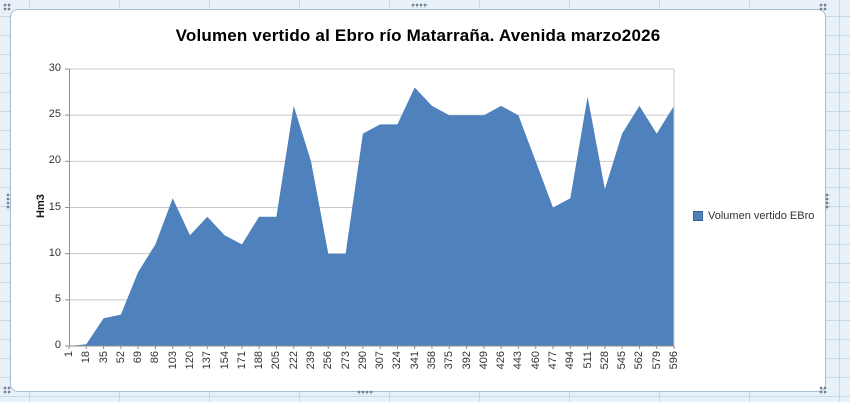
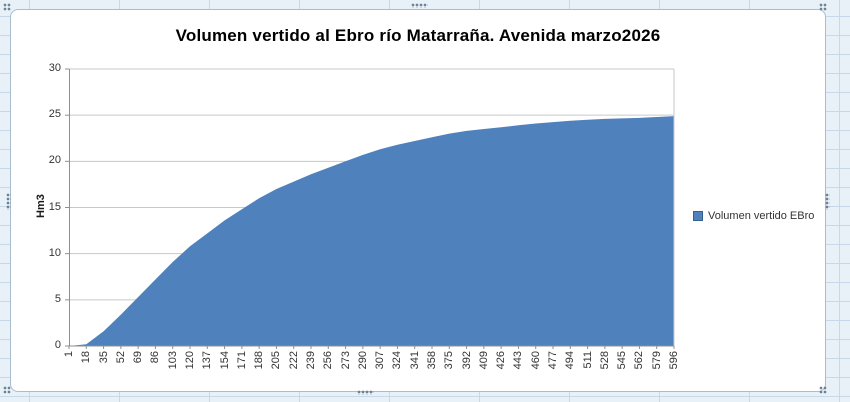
35: 3 -> 2
69: 8 -> 5
86: 11 -> 7
103: 16 -> 9
120: 12 -> 11
137: 14 -> 12
154: 12 -> 14
171: 11 -> 15
188: 14 -> 16
205: 14 -> 17
222: 26 -> 18
239: 20 -> 19
256: 10 -> 19
273: 10 -> 20
290: 23 -> 21
307: 24 -> 21
324: 24 -> 22
341: 28 -> 22
358: 26 -> 23
375: 25 -> 23
392: 25 -> 23
409: 25 -> 24
426: 26 -> 24
443: 25 -> 24
460: 20 -> 24
477: 15 -> 24
494: 16 -> 24
511: 27 -> 24
528: 17 -> 25
545: 23 -> 25
562: 26 -> 25
579: 23 -> 25
596: 26 -> 25
